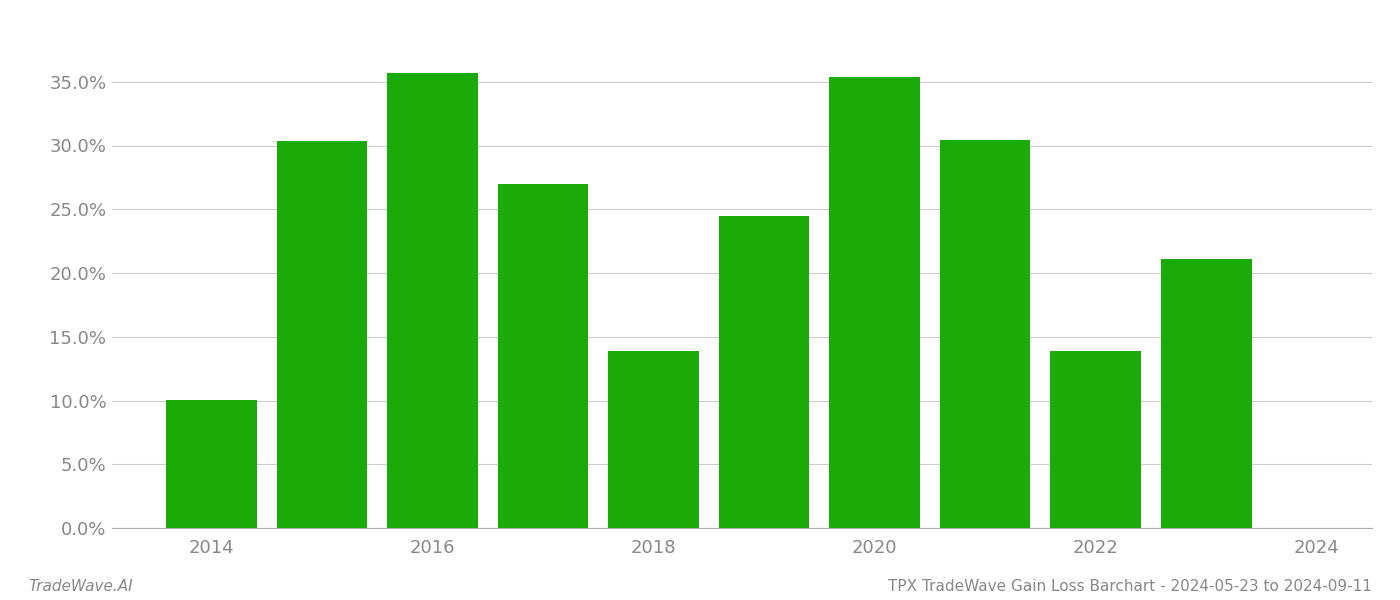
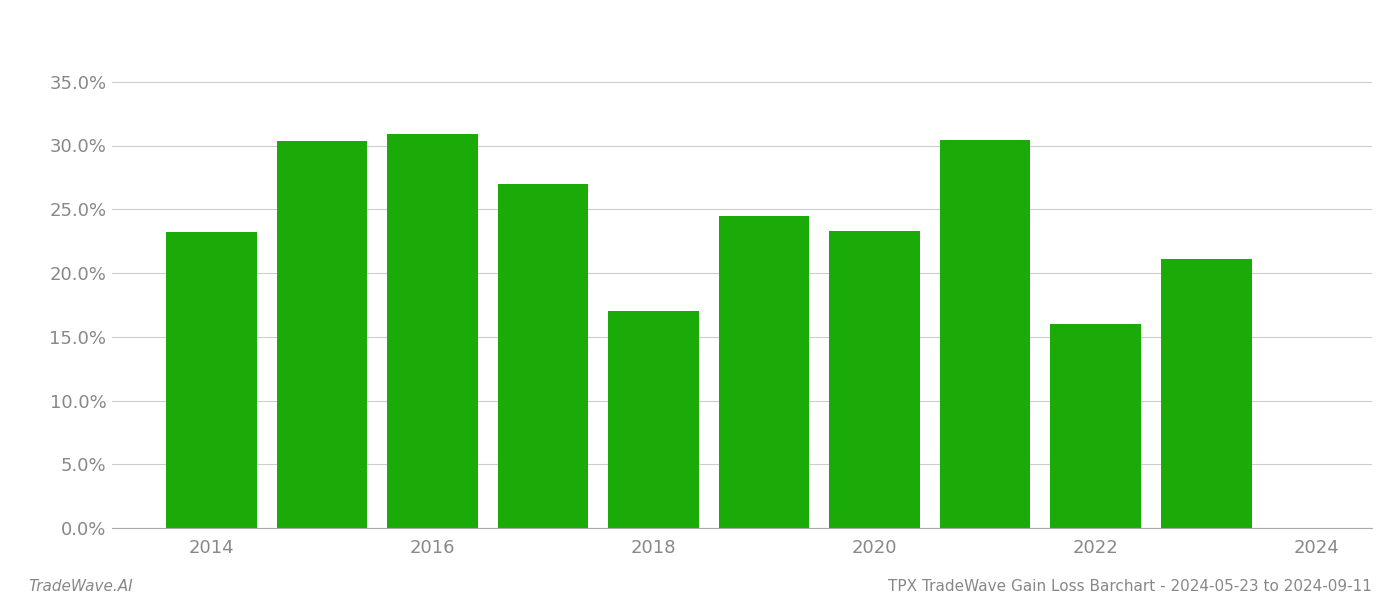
2014: 10.0% -> 23.2%
2016: 35.7% -> 30.9%
2018: 13.9% -> 17.0%
2020: 35.4% -> 23.3%
2022: 13.9% -> 16.0%
